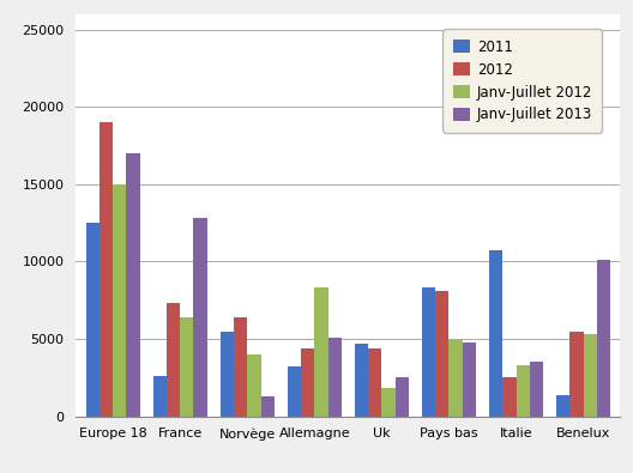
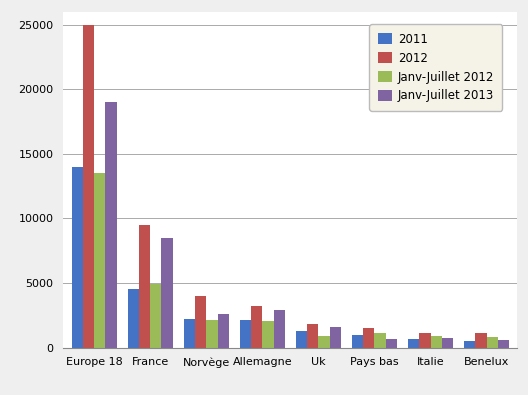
2011/Europe 18: 12500 -> 14000
2012/Europe 18: 19000 -> 25000
Janv-Juillet 2012/Europe 18: 15000 -> 13500
Janv-Juillet 2013/Europe 18: 17000 -> 19000
2011/France: 2600 -> 4500
2012/France: 7300 -> 9500
Janv-Juillet 2012/France: 6400 -> 4900
Janv-Juillet 2013/France: 12800 -> 8500
2011/Norvège: 5500 -> 2200
2012/Norvège: 6400 -> 4000
Janv-Juillet 2012/Norvège: 4000 -> 2100
Janv-Juillet 2013/Norvège: 1300 -> 2600
2011/Allemagne: 3200 -> 2100
2012/Allemagne: 4400 -> 3200
Janv-Juillet 2012/Allemagne: 8300 -> 2000
Janv-Juillet 2013/Allemagne: 5100 -> 3000
2011/Uk: 4700 -> 1300
2012/Uk: 4400 -> 1800
Janv-Juillet 2012/Uk: 1800 -> 900
Janv-Juillet 2013/Uk: 2500 -> 1600
2011/Pays bas: 8300 -> 1000
2012/Pays bas: 8100 -> 1500
Janv-Juillet 2012/Pays bas: 4900 -> 1100
Janv-Juillet 2013/Pays bas: 4800 -> 700
2011/Italie: 10700 -> 700
2012/Italie: 2500 -> 1100
Janv-Juillet 2012/Italie: 3300 -> 900
Janv-Juillet 2013/Italie: 3500 -> 800
2011/Benelux: 1400 -> 500
2012/Benelux: 5500 -> 1100
Janv-Juillet 2012/Benelux: 5300 -> 800
Janv-Juillet 2013/Benelux: 10100 -> 600
